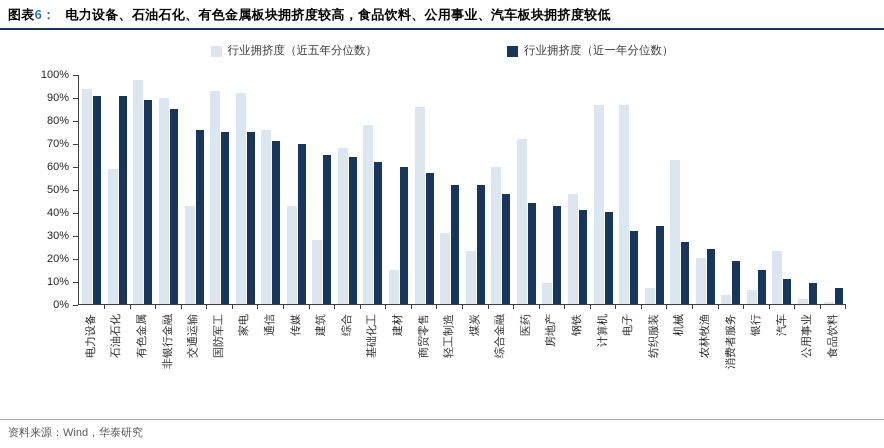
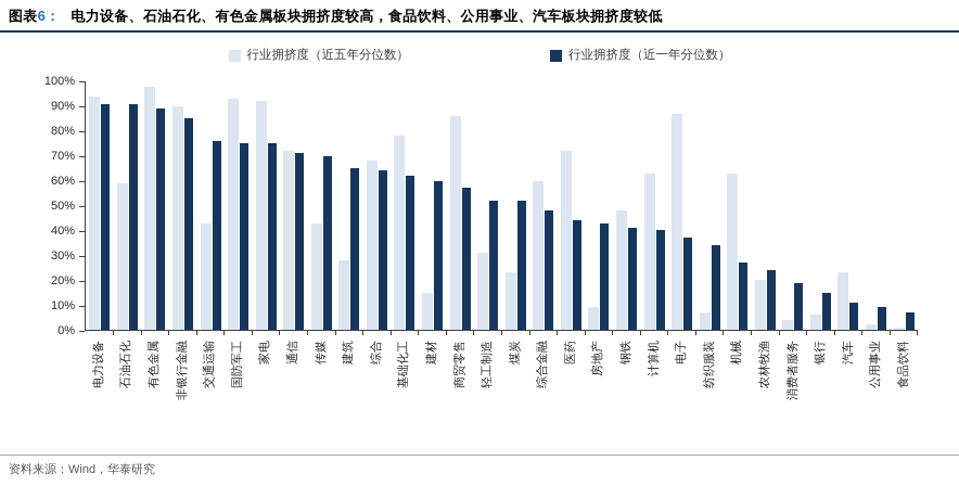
行业拥挤度（近五年分位数）/通信: 76% -> 72%
行业拥挤度（近五年分位数）/计算机: 87% -> 63%
行业拥挤度（近一年分位数）/电子: 32% -> 37%
